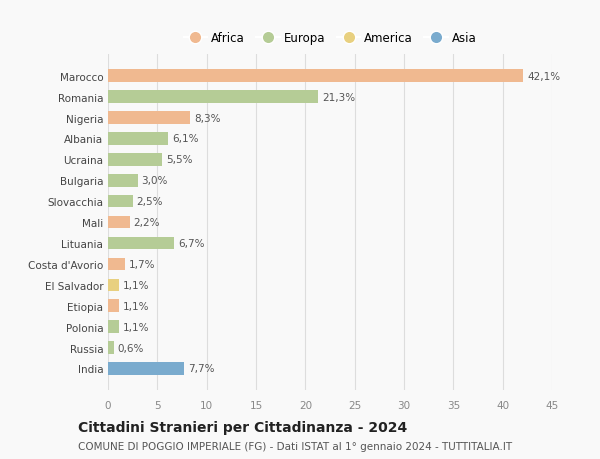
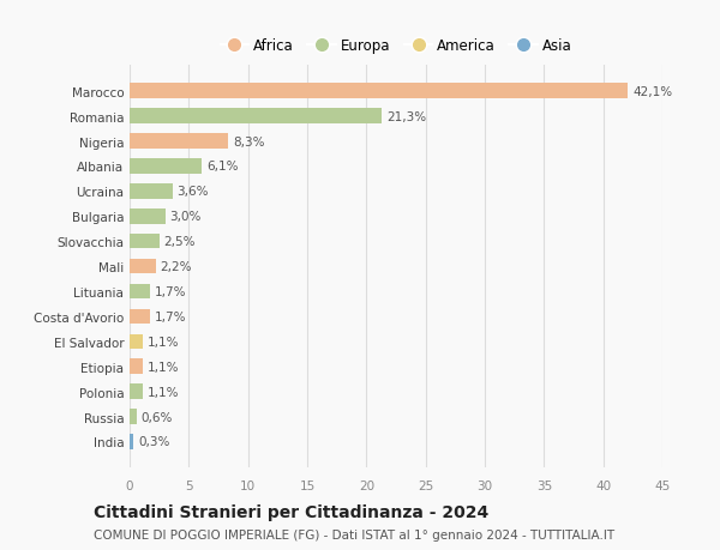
Ucraina: 5,5% -> 3,6%
Lituania: 6,7% -> 1,7%
India: 7,7% -> 0,3%
